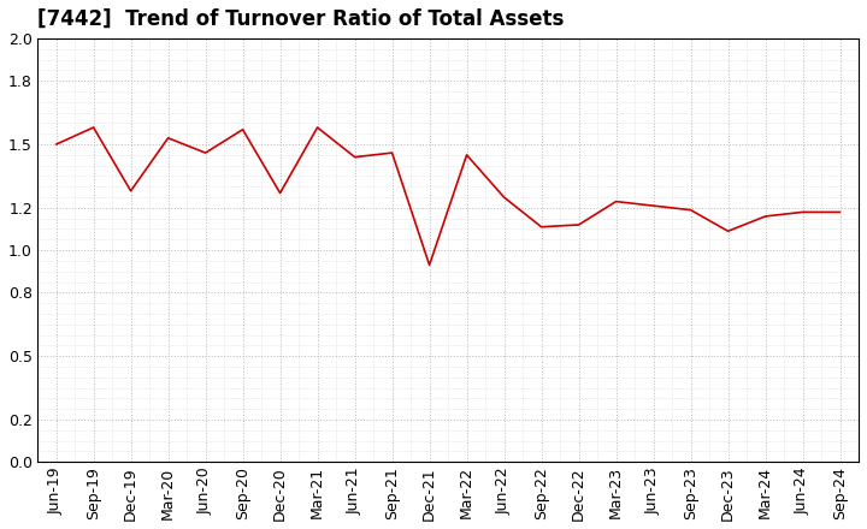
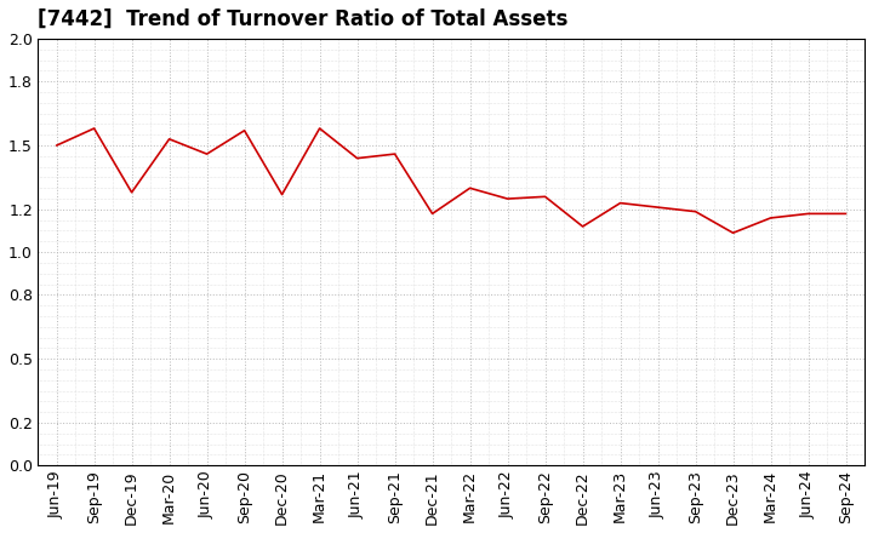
Dec-21: 0.93 -> 1.18
Mar-22: 1.45 -> 1.30
Sep-22: 1.11 -> 1.26
